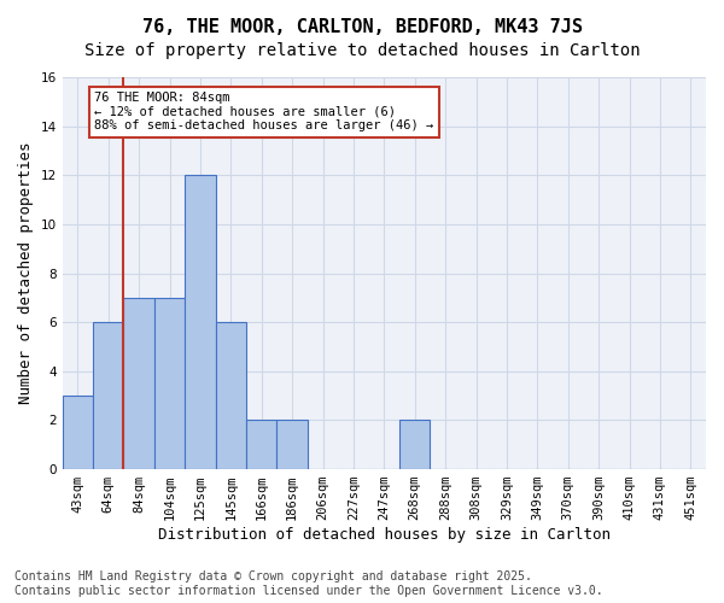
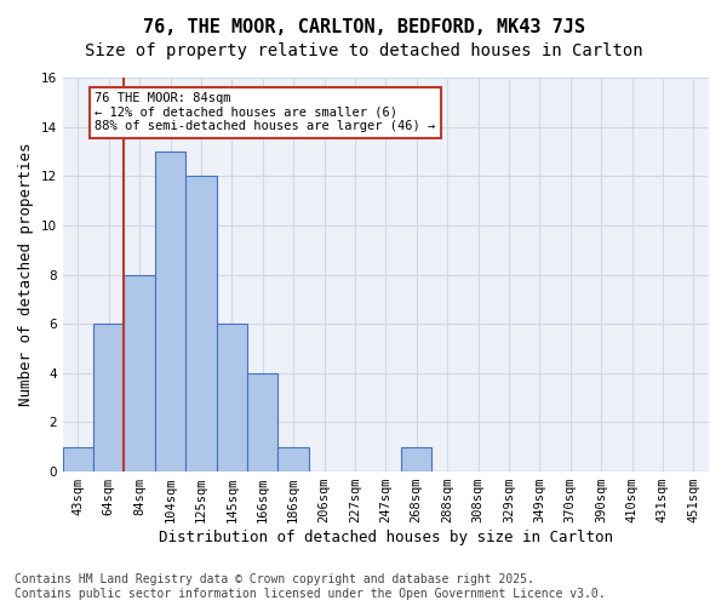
43sqm: 3 -> 1
84sqm: 7 -> 8
104sqm: 7 -> 13
166sqm: 2 -> 4
186sqm: 2 -> 1
268sqm: 2 -> 1
